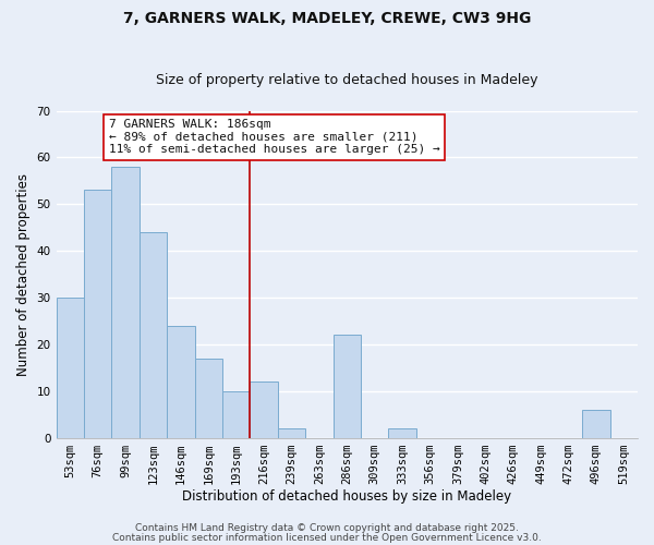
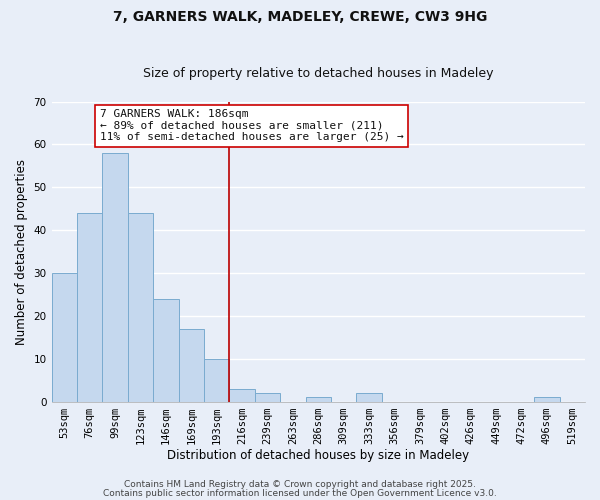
76sqm: 53 -> 44
216sqm: 12 -> 3
286sqm: 22 -> 1
496sqm: 6 -> 1
